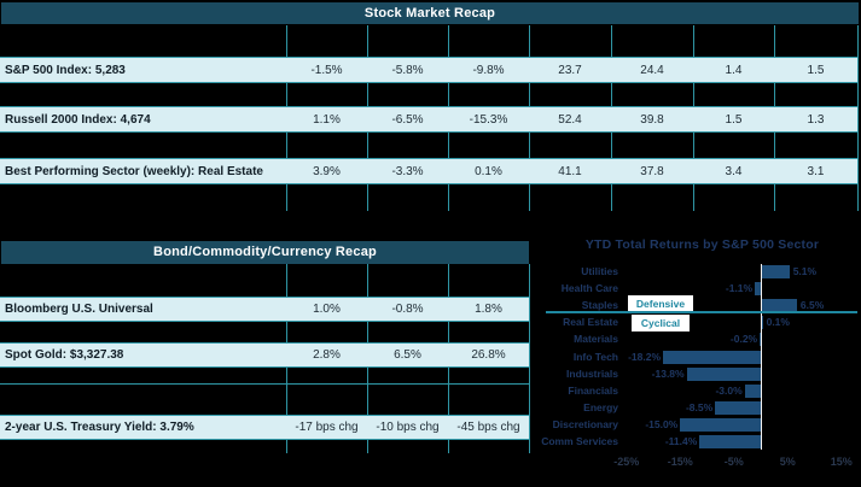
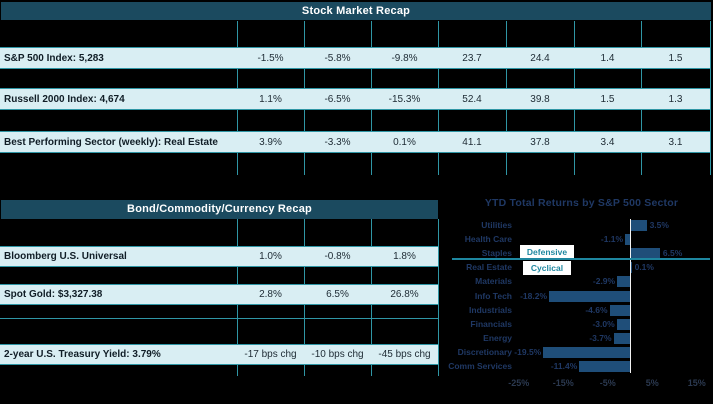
Utilities: 5.1% -> 3.5%
Materials: -0.2% -> -2.9%
Industrials: -13.8% -> -4.6%
Energy: -8.5% -> -3.7%
Discretionary: -15.0% -> -19.5%
